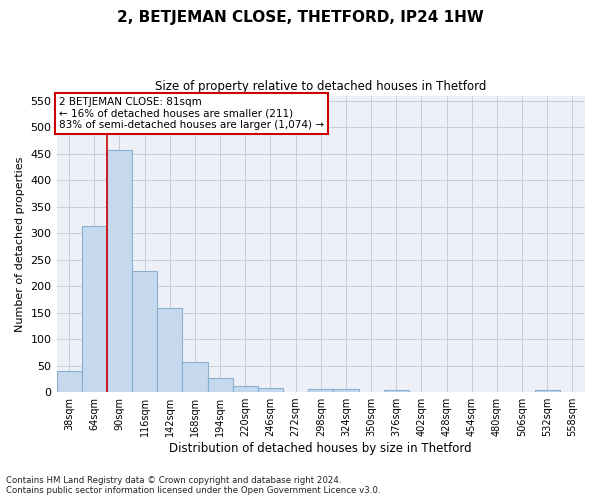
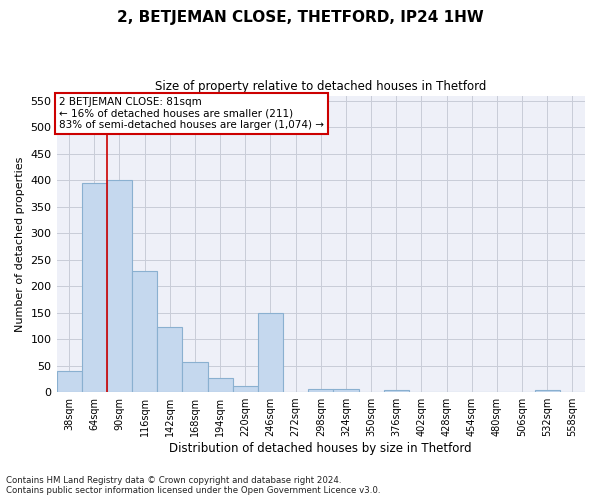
64sqm: 313 -> 394
90sqm: 458 -> 400
142sqm: 158 -> 122
246sqm: 8 -> 150
